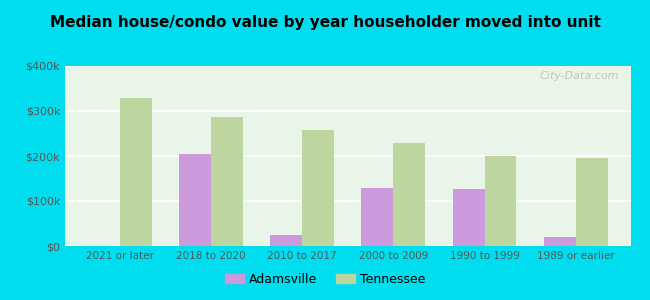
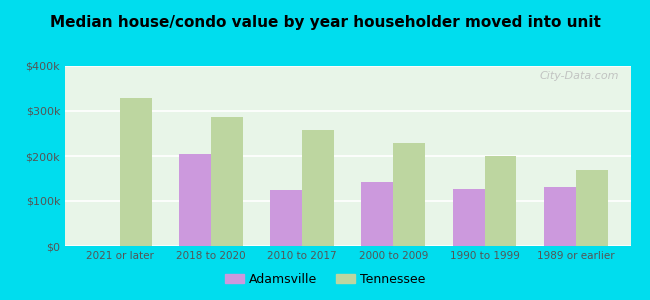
Adamsville/2010 to 2017: $25k -> $125k
Adamsville/2000 to 2009: $130k -> $143k
Adamsville/1989 or earlier: $20k -> $132k
Tennessee/1989 or earlier: $195k -> $168k
